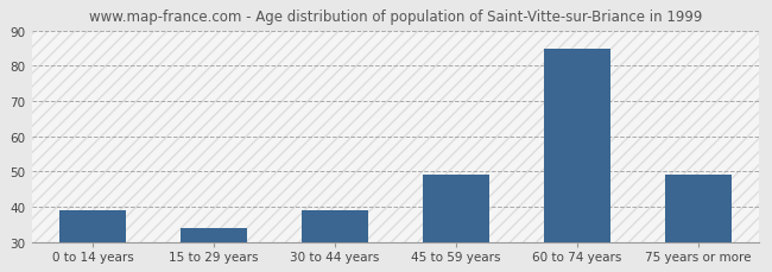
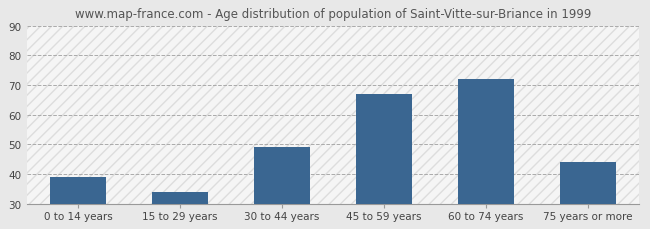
30 to 44 years: 39 -> 49
45 to 59 years: 49 -> 67
60 to 74 years: 85 -> 72
75 years or more: 49 -> 44
